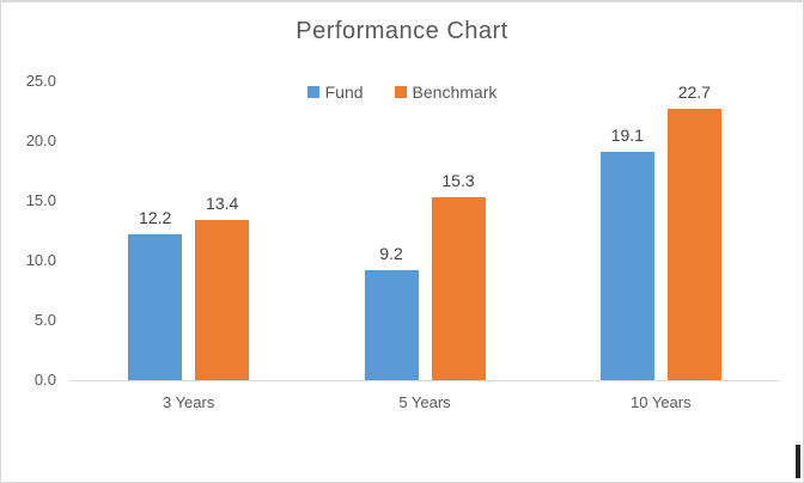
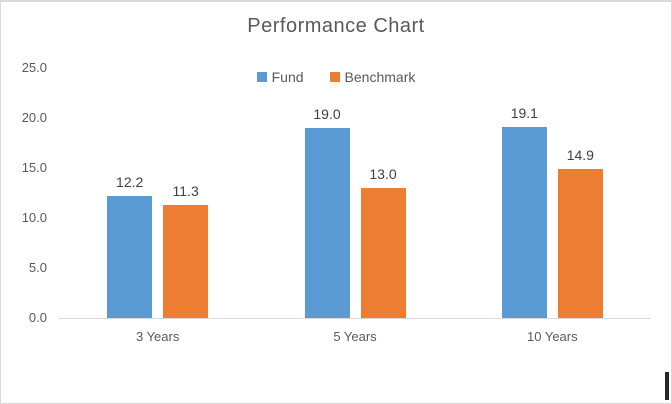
Benchmark/3 Years: 13.4 -> 11.3
Fund/5 Years: 9.2 -> 19.0
Benchmark/5 Years: 15.3 -> 13.0
Benchmark/10 Years: 22.7 -> 14.9
